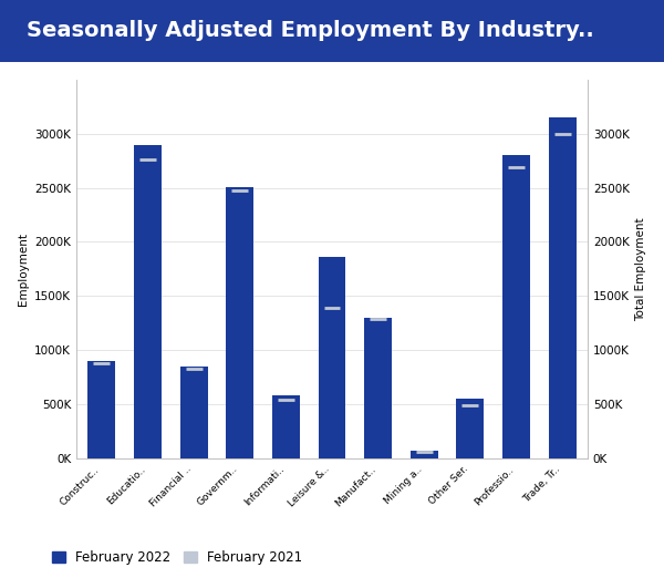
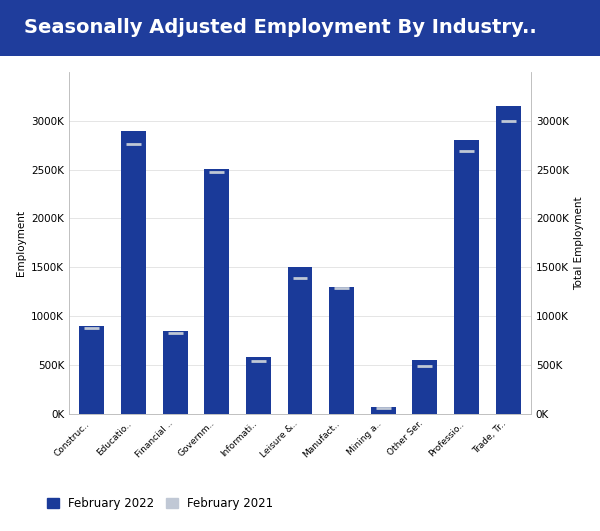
Leisure &..: 1860K -> 1500K
